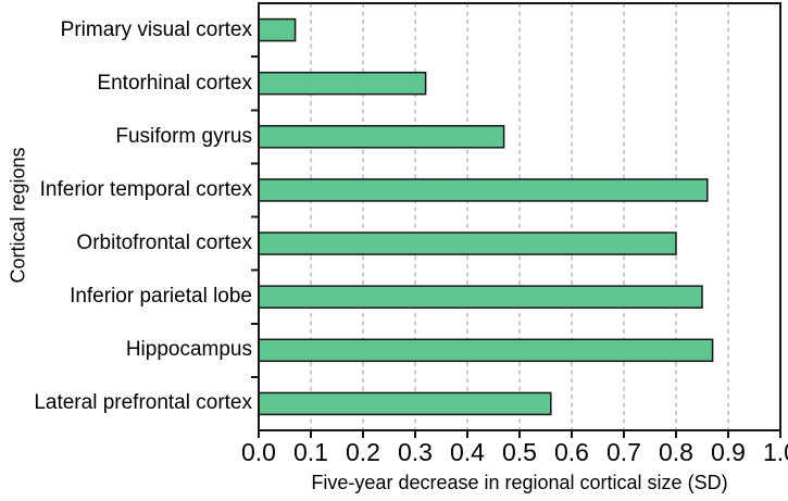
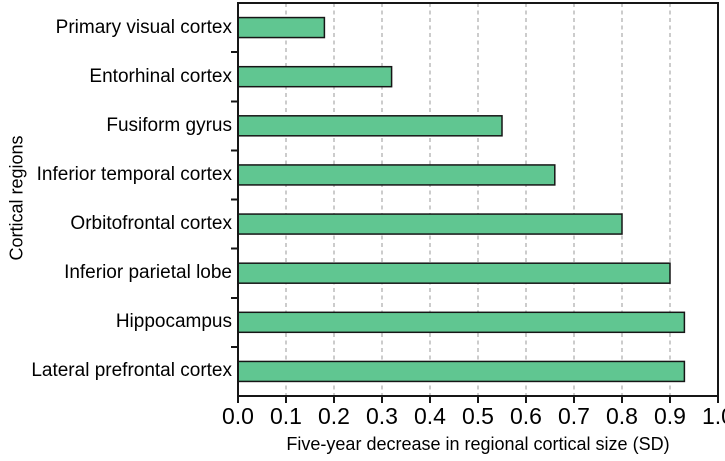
Primary visual cortex: 0.07 -> 0.18
Fusiform gyrus: 0.47 -> 0.55
Inferior temporal cortex: 0.86 -> 0.66
Inferior parietal lobe: 0.85 -> 0.90
Hippocampus: 0.87 -> 0.93
Lateral prefrontal cortex: 0.56 -> 0.93
